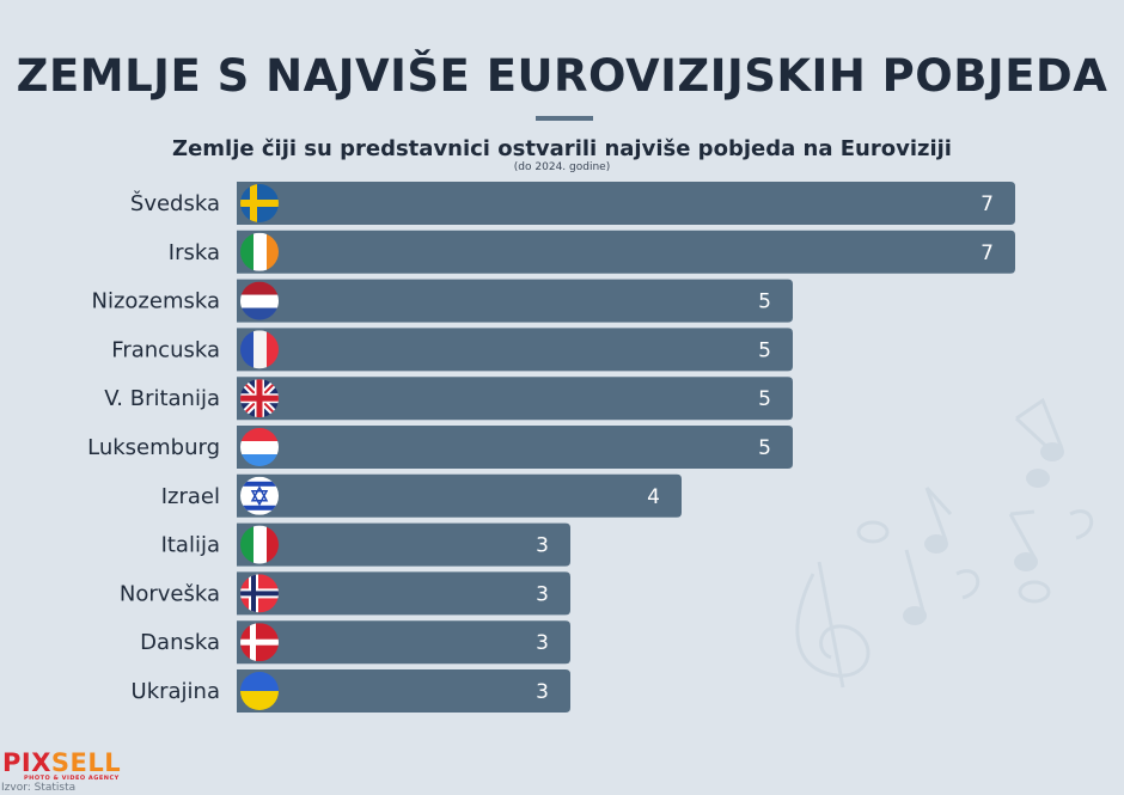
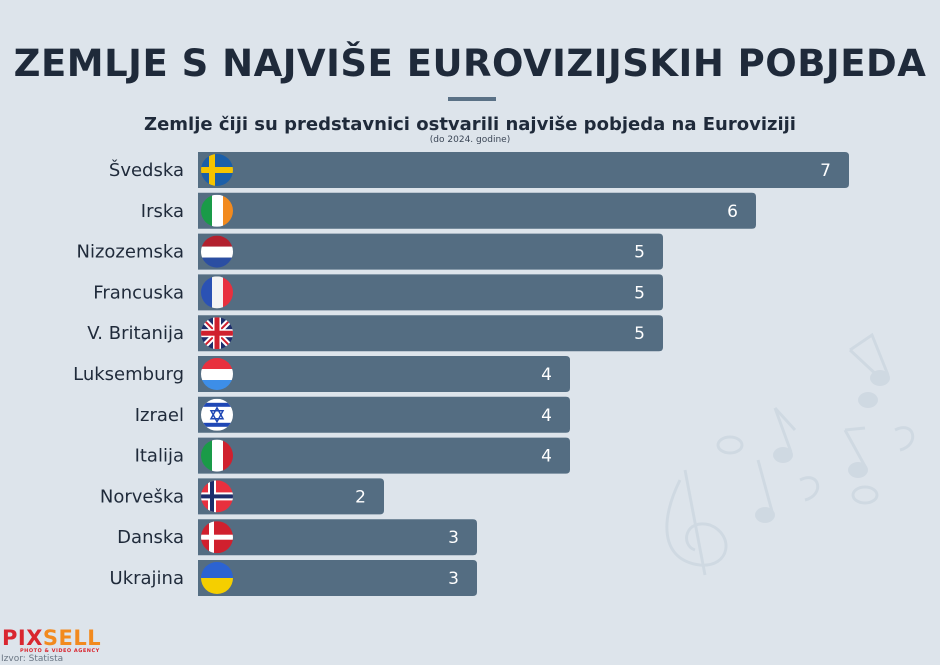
Irska: 7 -> 6
Luksemburg: 5 -> 4
Italija: 3 -> 4
Norveška: 3 -> 2
